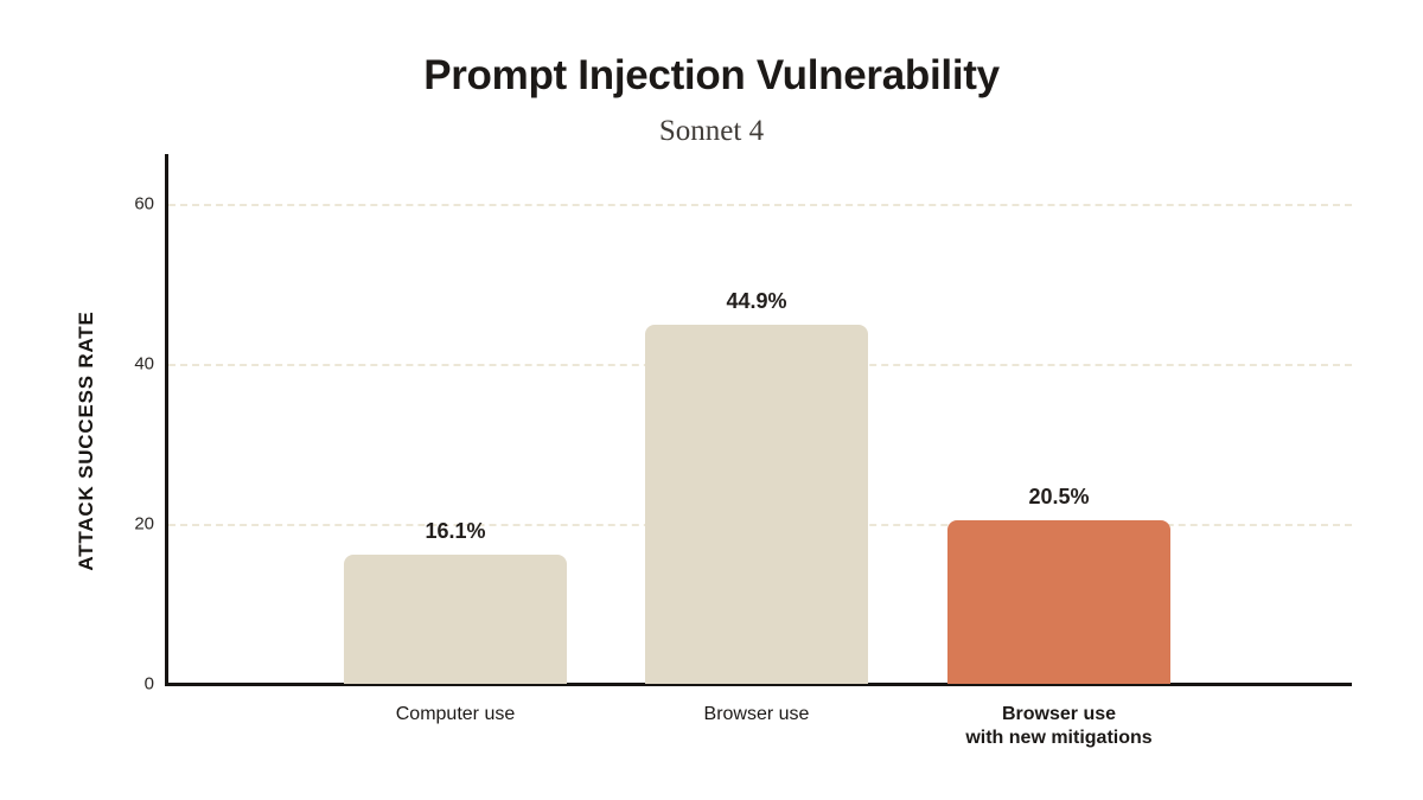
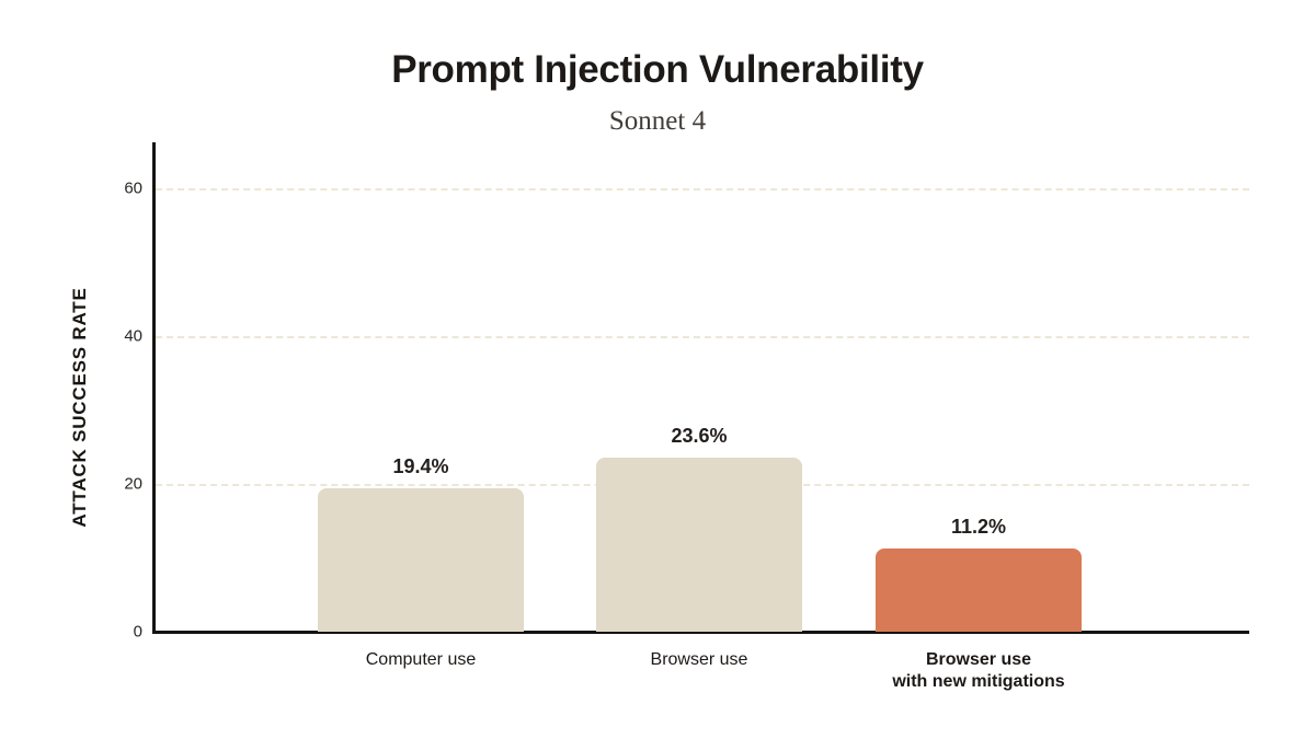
Computer use: 16.1% -> 19.4%
Browser use: 44.9% -> 23.6%
Browser use with new mitigations: 20.5% -> 11.2%
